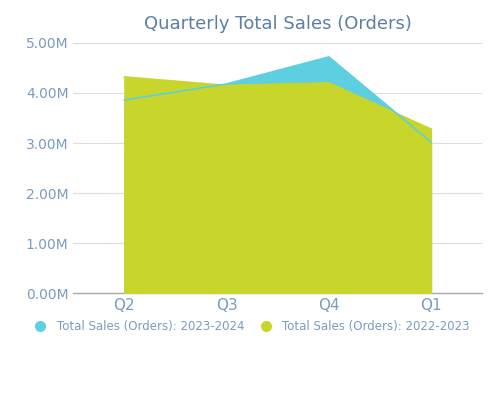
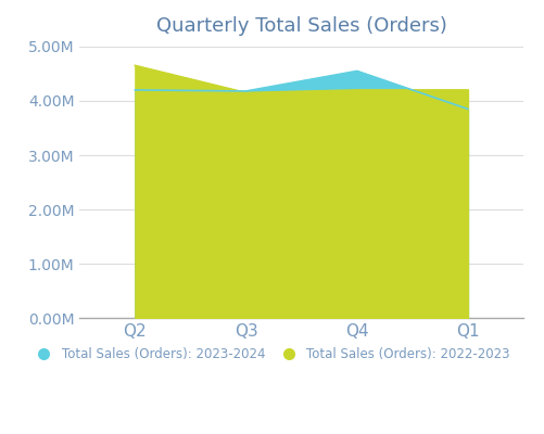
Total Sales (Orders): 2023-2024/Q2: 3.86M -> 4.20M
Total Sales (Orders): 2022-2023/Q2: 4.32M -> 4.65M
Total Sales (Orders): 2023-2024/Q4: 4.72M -> 4.55M
Total Sales (Orders): 2023-2024/Q1: 3.02M -> 3.85M
Total Sales (Orders): 2022-2023/Q1: 3.28M -> 4.20M
